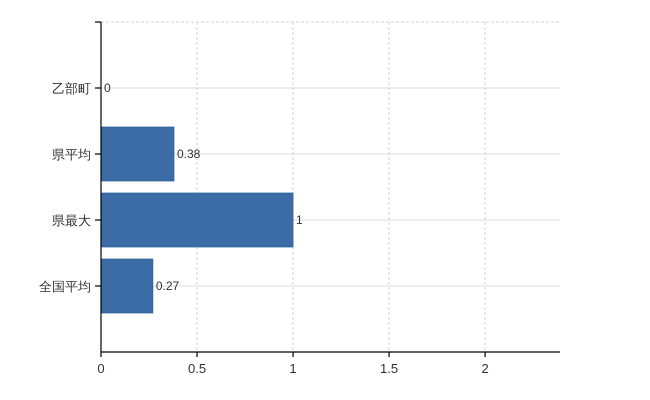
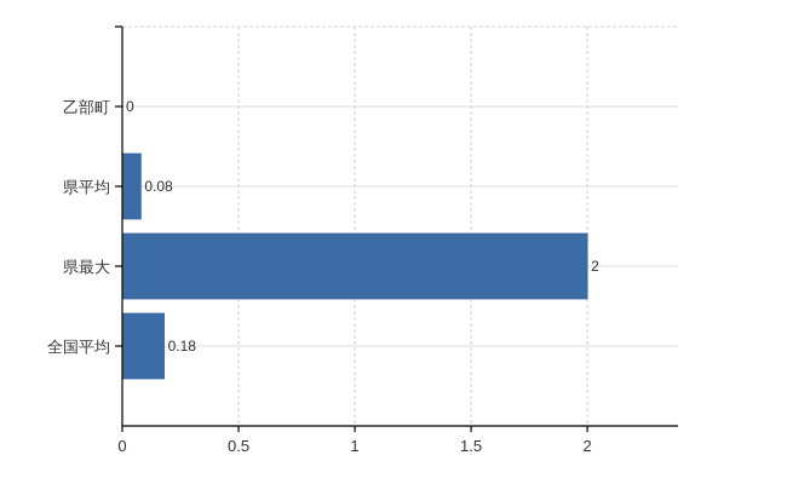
県平均: 0.38 -> 0.08
県最大: 1 -> 2
全国平均: 0.27 -> 0.18
